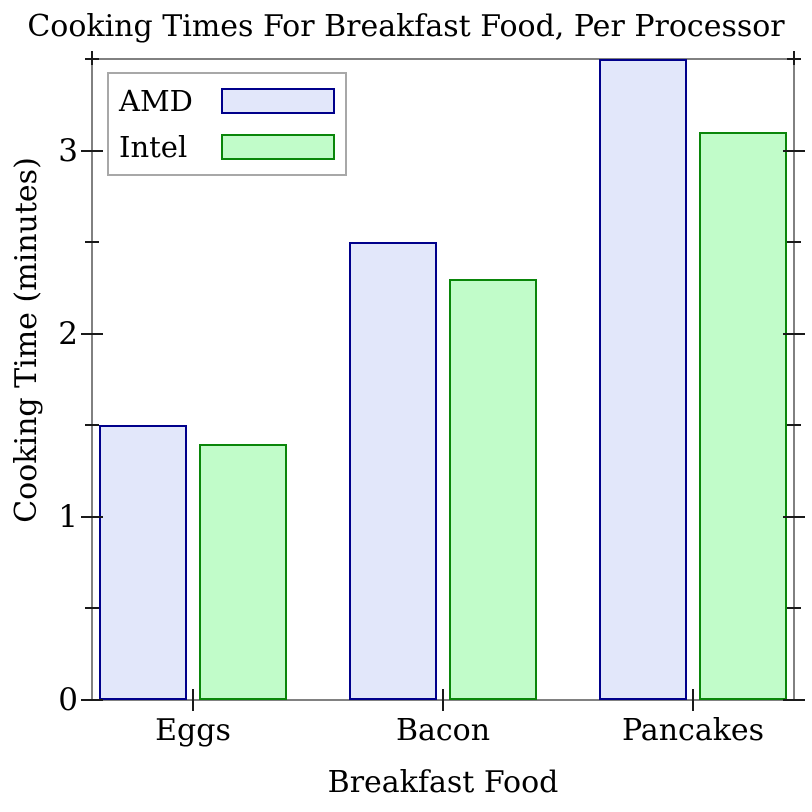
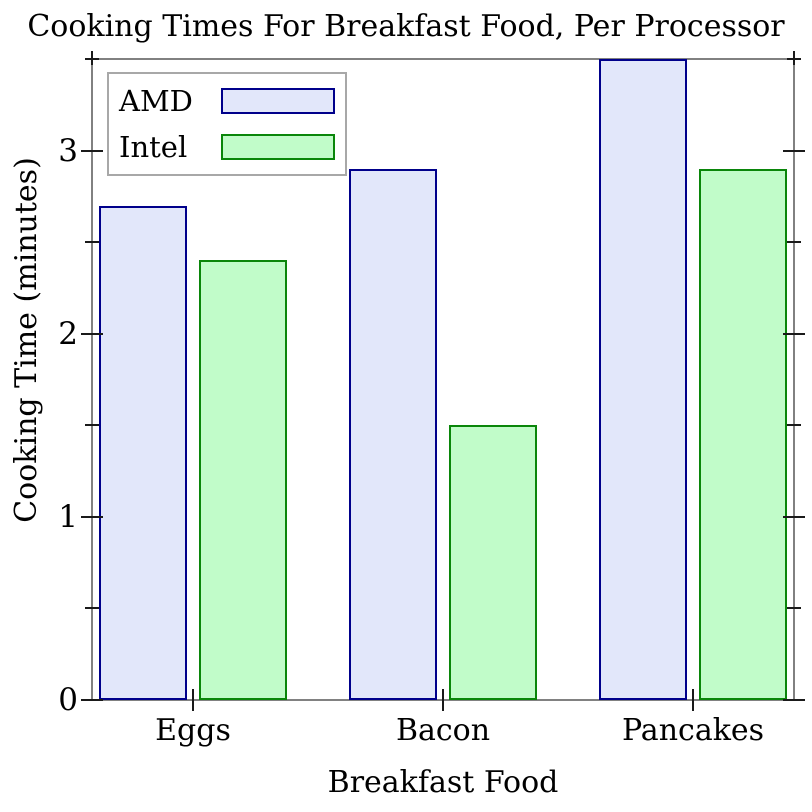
AMD/Eggs: 1.5 -> 2.7
Intel/Eggs: 1.4 -> 2.4
AMD/Bacon: 2.5 -> 2.9
Intel/Bacon: 2.3 -> 1.5
Intel/Pancakes: 3.1 -> 2.9
